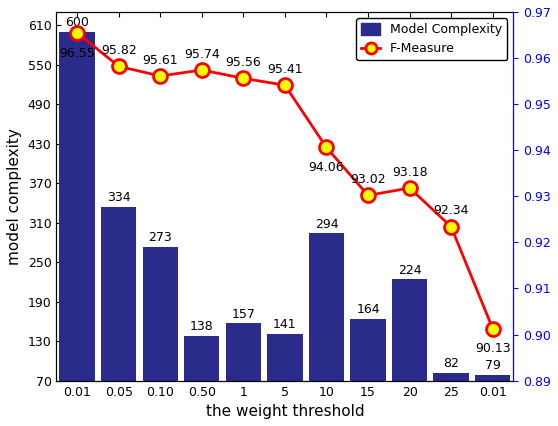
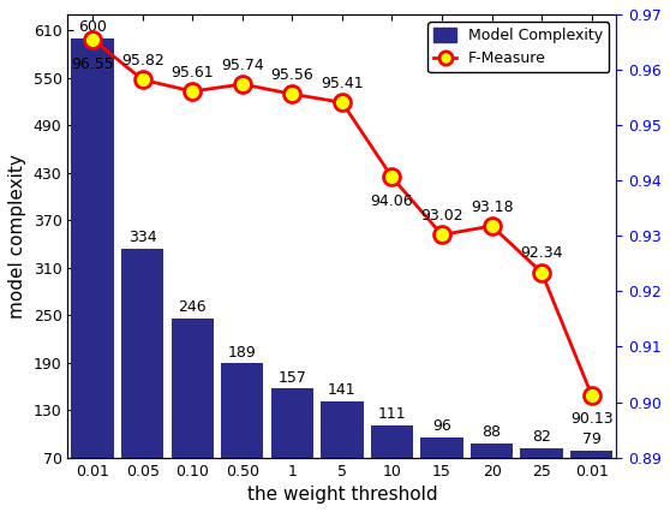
Model Complexity/0.10: 273 -> 246
Model Complexity/0.50: 138 -> 189
Model Complexity/10: 294 -> 111
Model Complexity/15: 164 -> 96
Model Complexity/20: 224 -> 88
